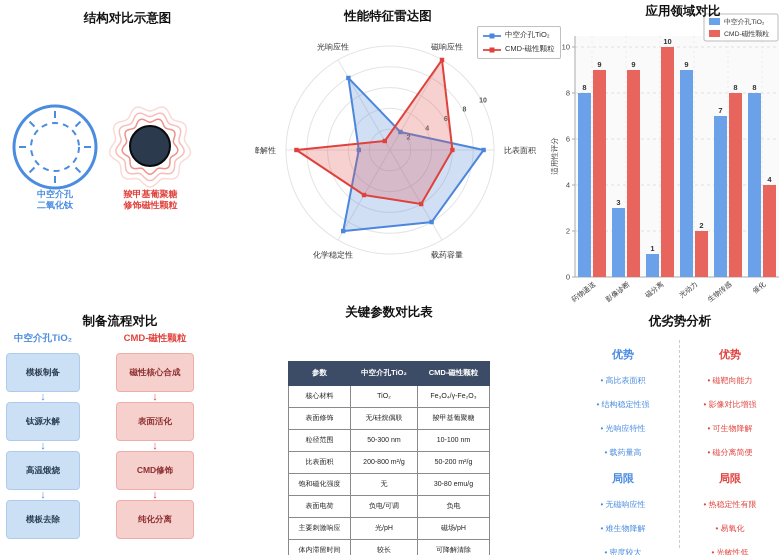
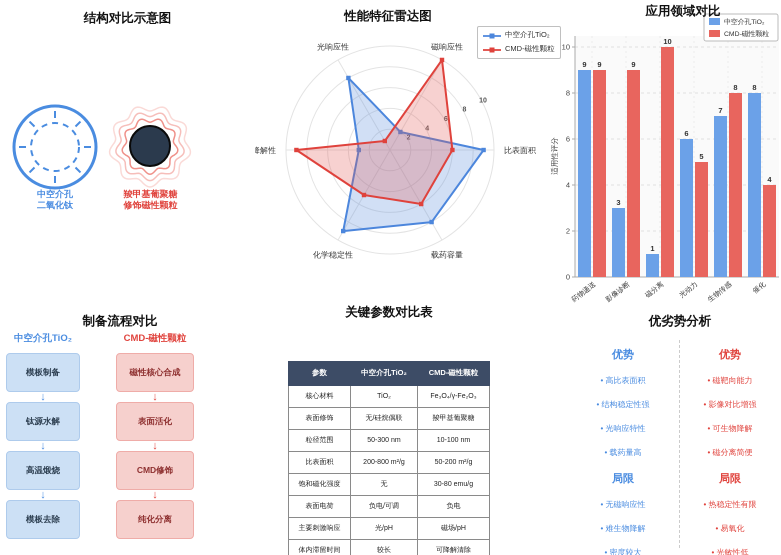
应用领域对比/中空介孔TiO₂/药物递送: 8 -> 9
应用领域对比/中空介孔TiO₂/光动力: 9 -> 6
应用领域对比/CMD-磁性颗粒/光动力: 2 -> 5
